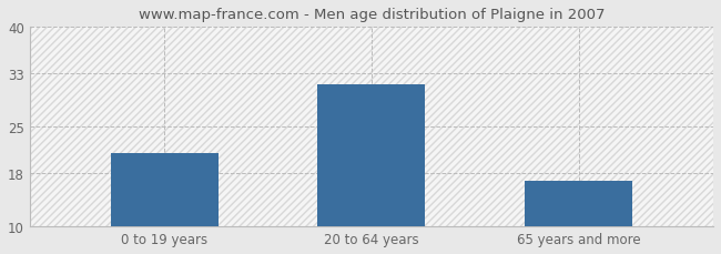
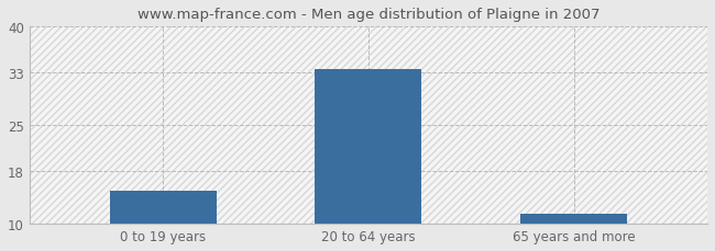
0 to 19 years: 21.0 -> 15.0
20 to 64 years: 31.4 -> 33.5
65 years and more: 16.8 -> 11.5
